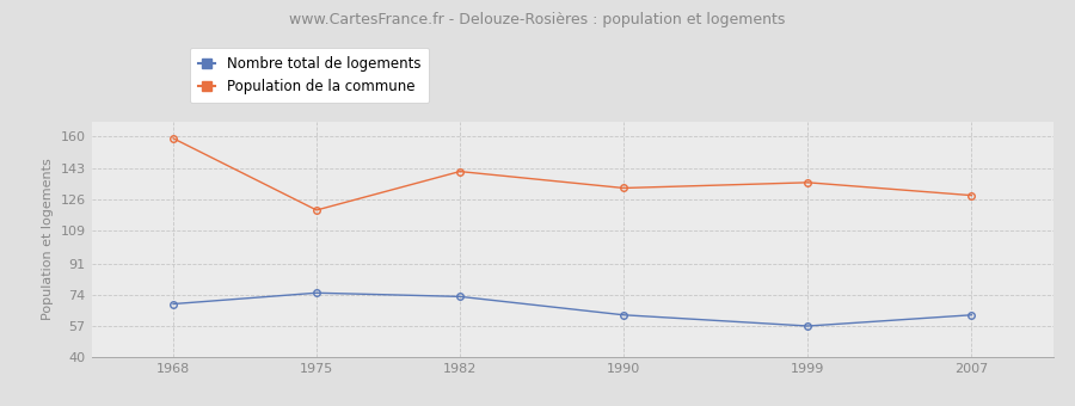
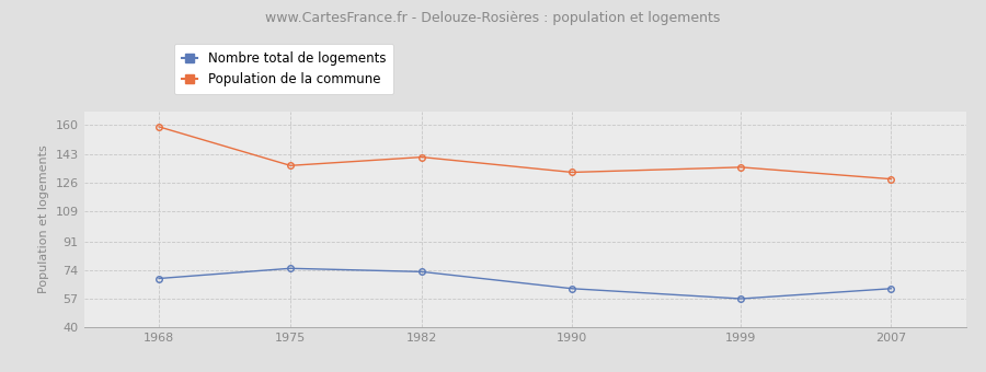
Population de la commune/1975: 120 -> 136
